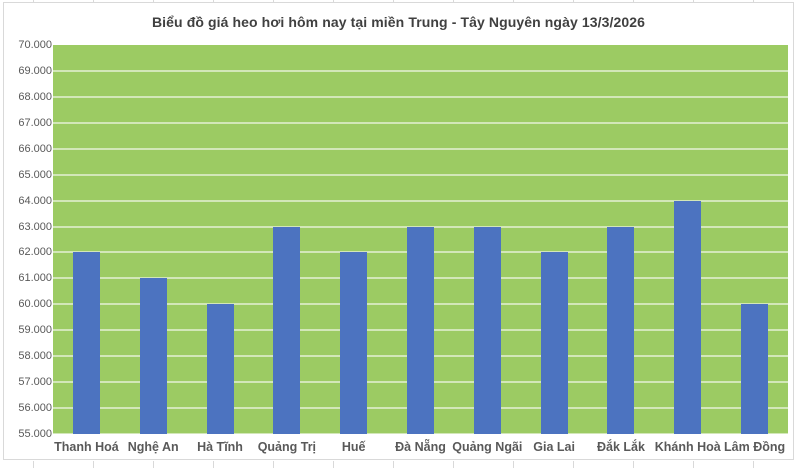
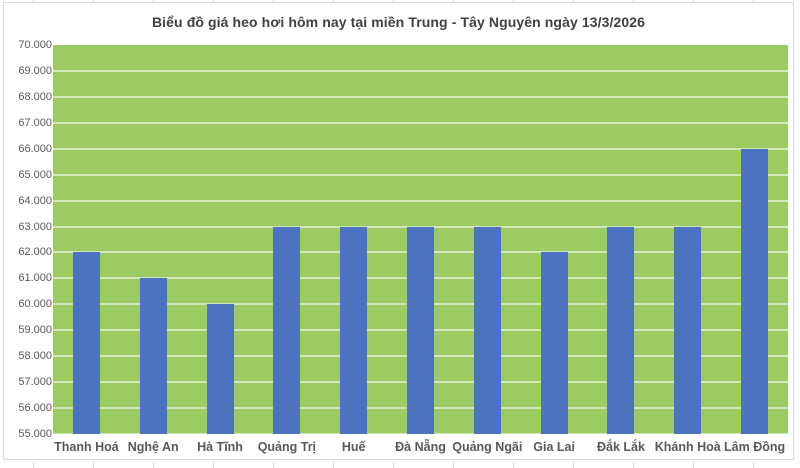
Huế: 62000 -> 63000
Khánh Hoà: 64000 -> 63000
Lâm Đồng: 60000 -> 66000
